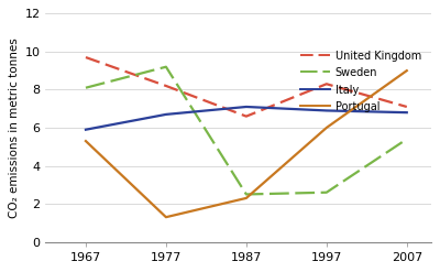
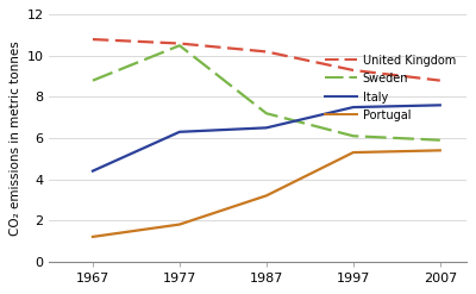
United Kingdom/1967: 9.7 -> 10.8
Sweden/1967: 8.1 -> 8.8
Italy/1967: 5.9 -> 4.4
Portugal/1967: 5.3 -> 1.2
United Kingdom/1977: 8.2 -> 10.6
Sweden/1977: 9.2 -> 10.5
Italy/1977: 6.7 -> 6.3
Portugal/1977: 1.3 -> 1.8
United Kingdom/1987: 6.6 -> 10.2
Sweden/1987: 2.5 -> 7.2
Italy/1987: 7.1 -> 6.5
Portugal/1987: 2.3 -> 3.2
United Kingdom/1997: 8.3 -> 9.3
Sweden/1997: 2.6 -> 6.1
Italy/1997: 6.9 -> 7.5
Portugal/1997: 6.0 -> 5.3
United Kingdom/2007: 7.1 -> 8.8
Sweden/2007: 5.4 -> 5.9
Italy/2007: 6.8 -> 7.6
Portugal/2007: 9.0 -> 5.4
